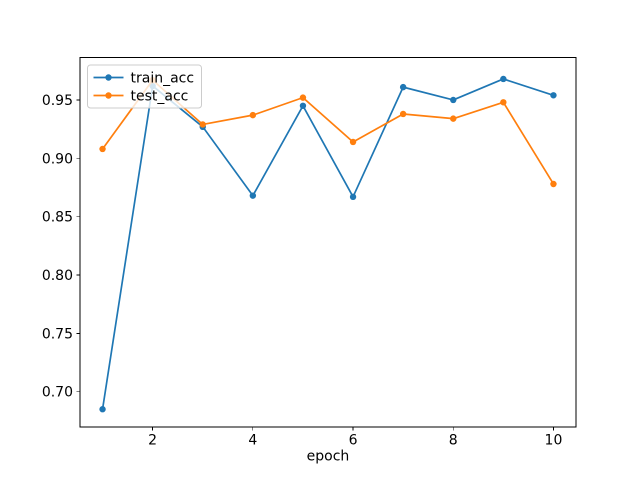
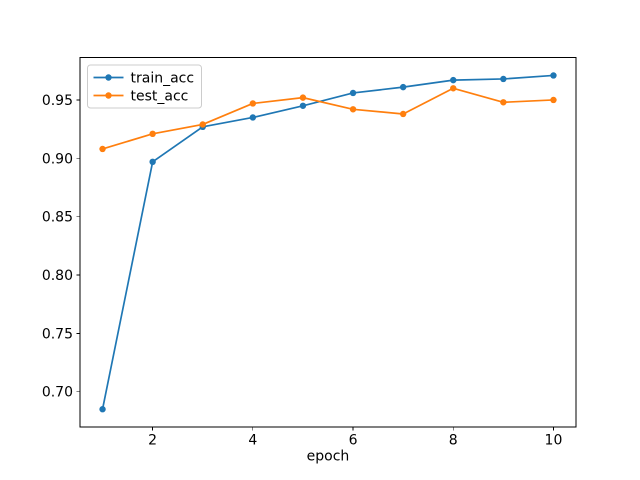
train_acc/2: 0.962 -> 0.897
test_acc/2: 0.967 -> 0.921
train_acc/4: 0.868 -> 0.935
test_acc/4: 0.937 -> 0.947
train_acc/6: 0.867 -> 0.956
test_acc/6: 0.914 -> 0.942
train_acc/8: 0.950 -> 0.967
test_acc/8: 0.934 -> 0.960
train_acc/10: 0.954 -> 0.971
test_acc/10: 0.878 -> 0.950
